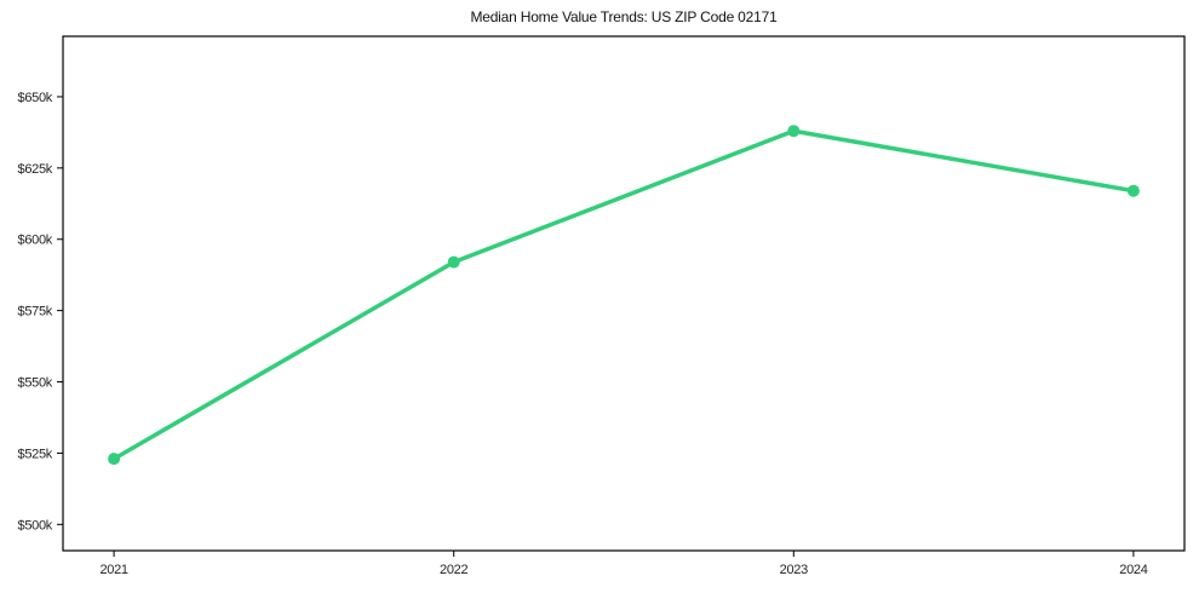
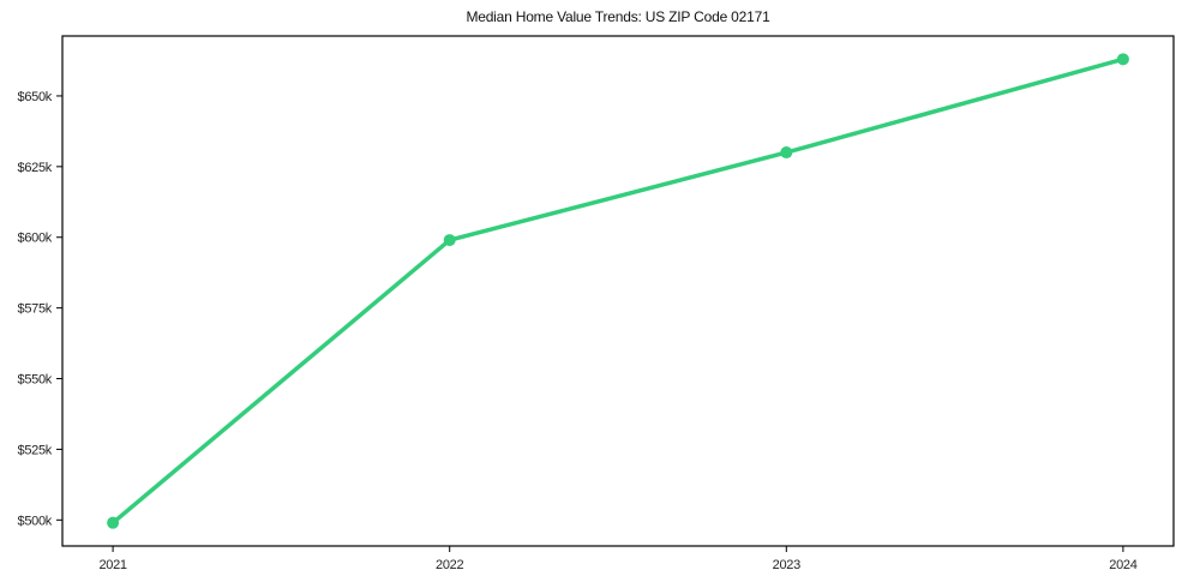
2021: $523k -> $499k
2022: $592k -> $599k
2023: $638k -> $630k
2024: $617k -> $663k
